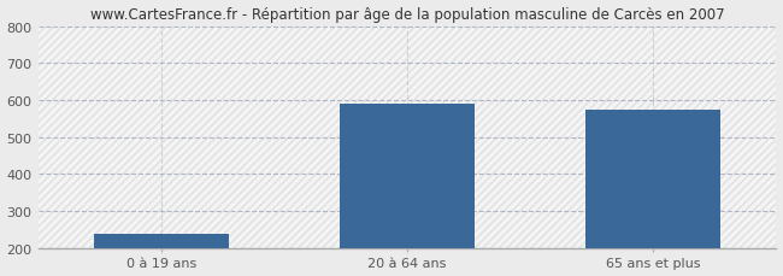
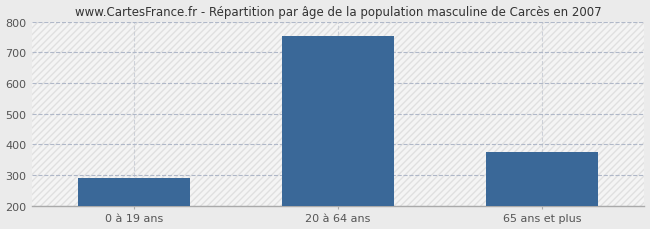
0 à 19 ans: 240 -> 290
20 à 64 ans: 590 -> 752
65 ans et plus: 575 -> 375
